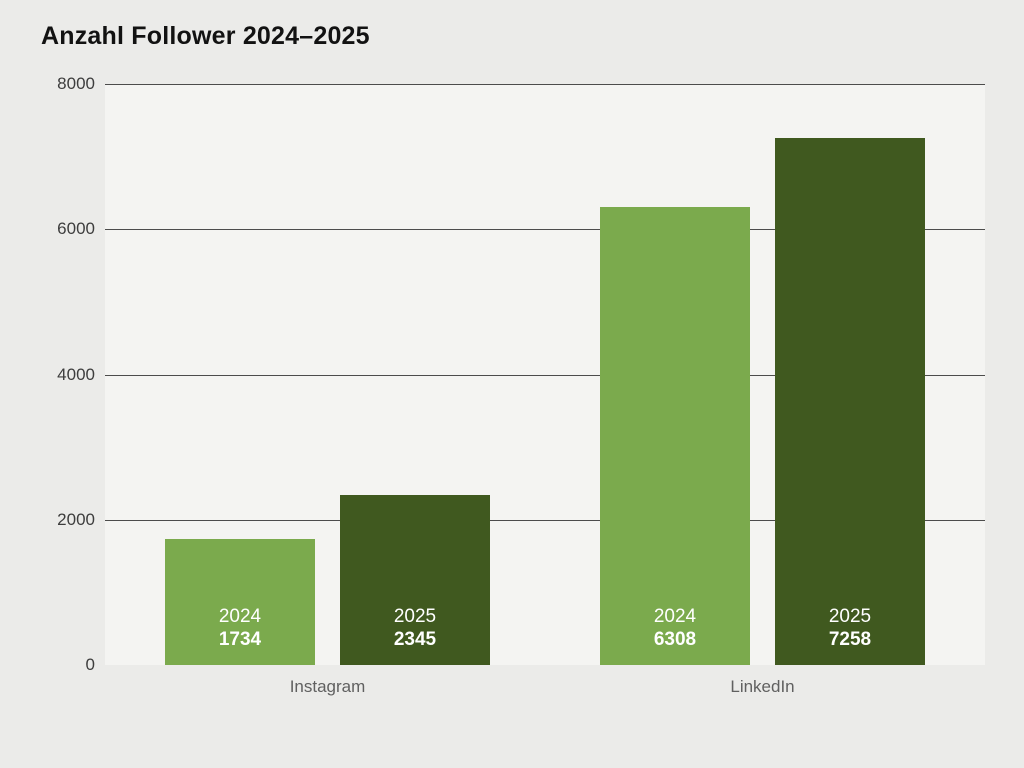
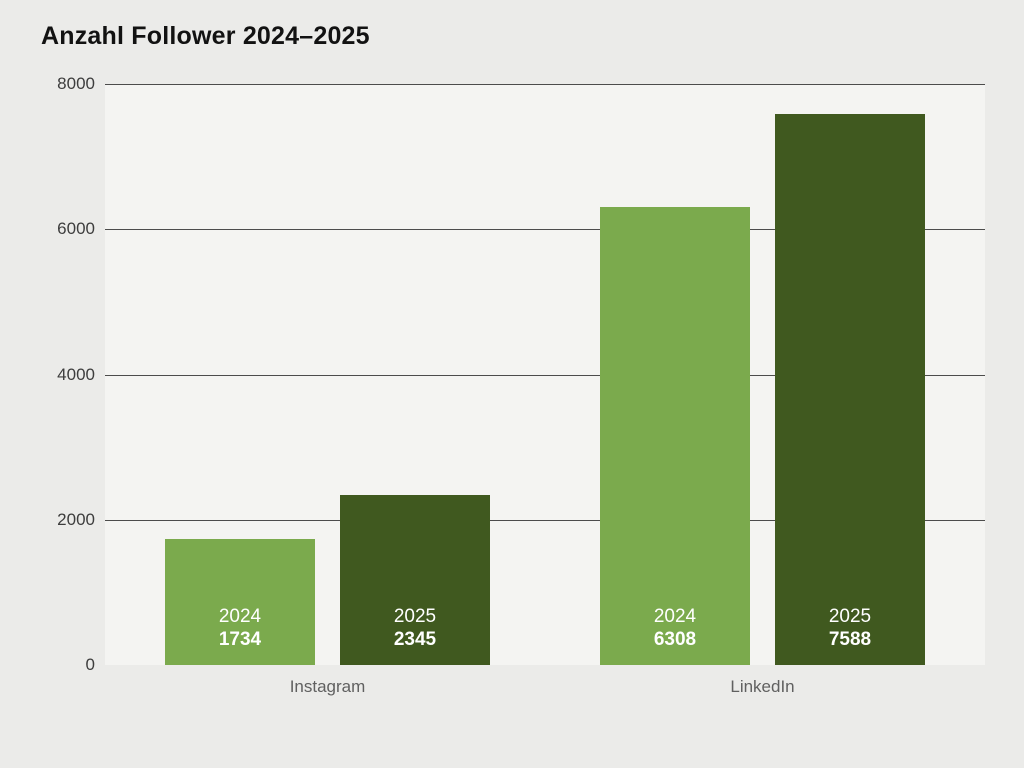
2025/LinkedIn: 7258 -> 7588
